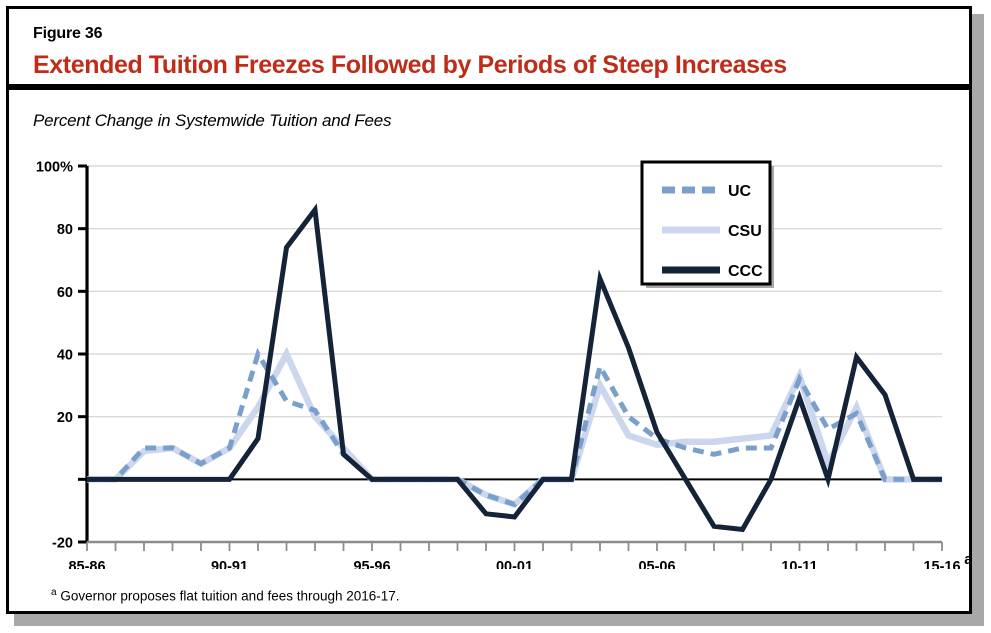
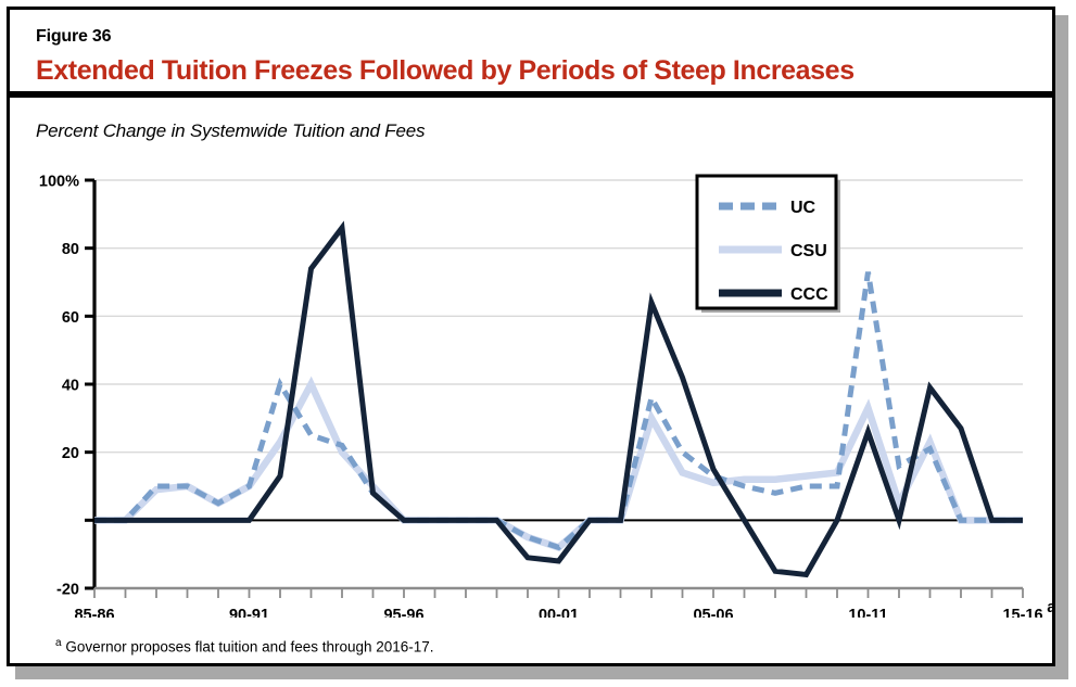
UC/10-11: 32% -> 73%
